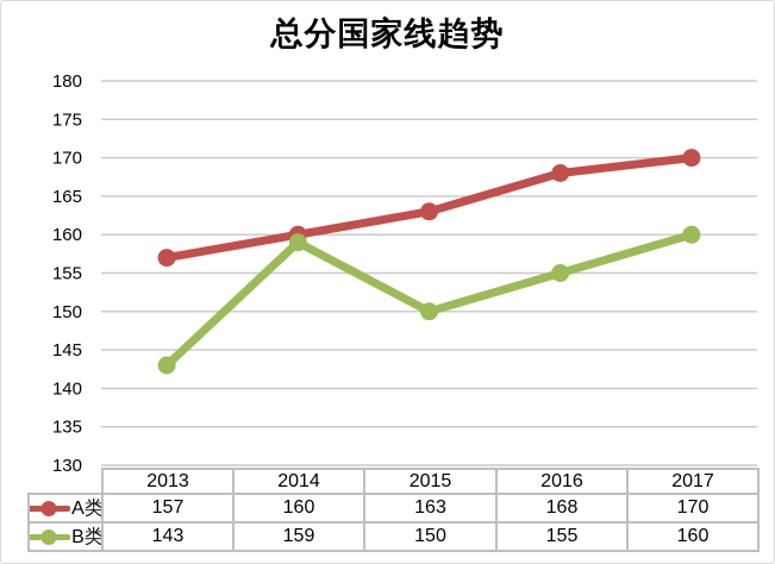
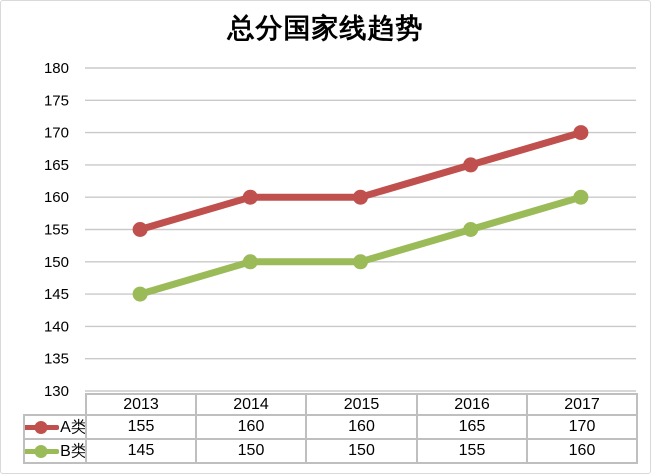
A类/2013: 157 -> 155
B类/2013: 143 -> 145
B类/2014: 159 -> 150
A类/2015: 163 -> 160
A类/2016: 168 -> 165
